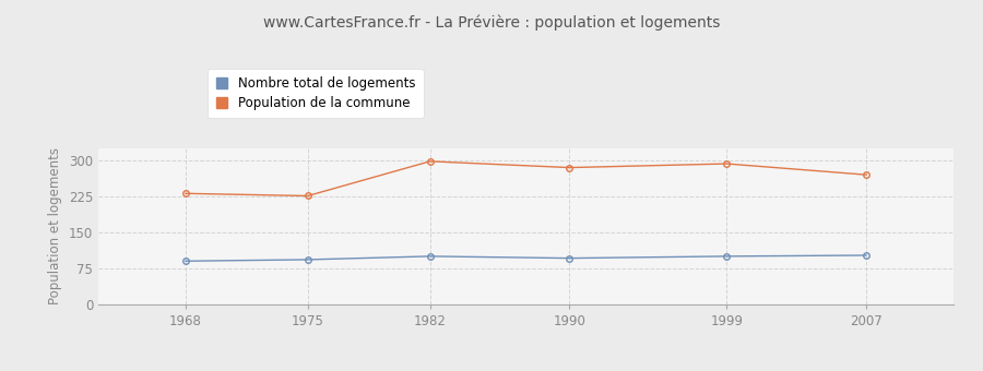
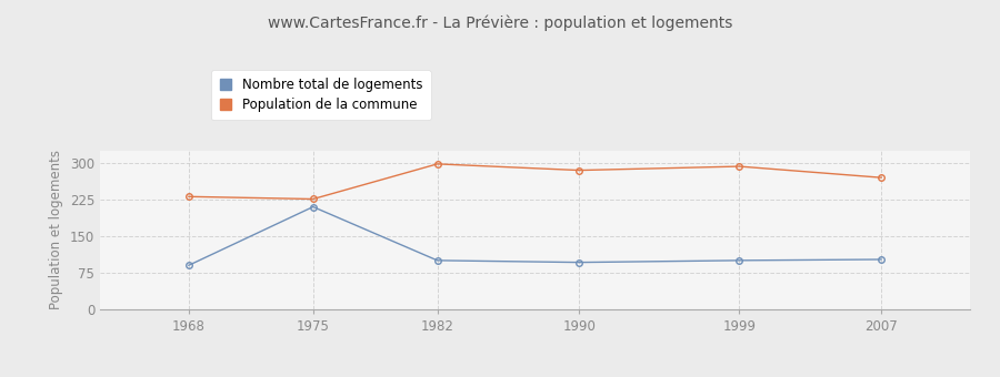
Nombre total de logements/1975: 93 -> 210
